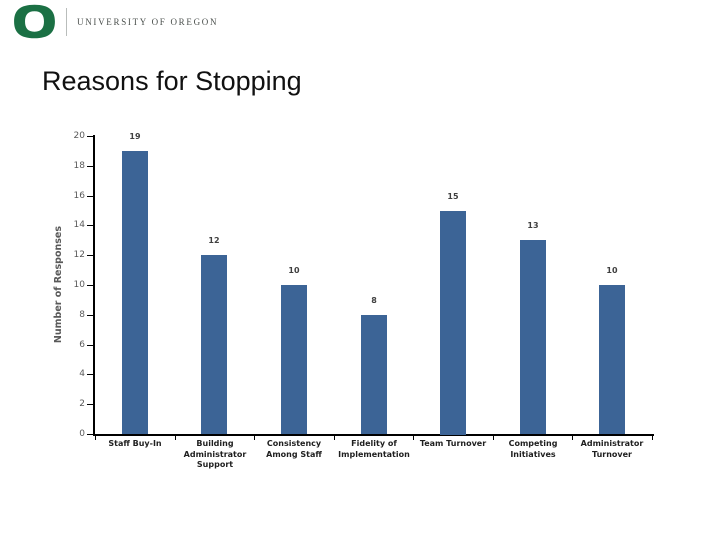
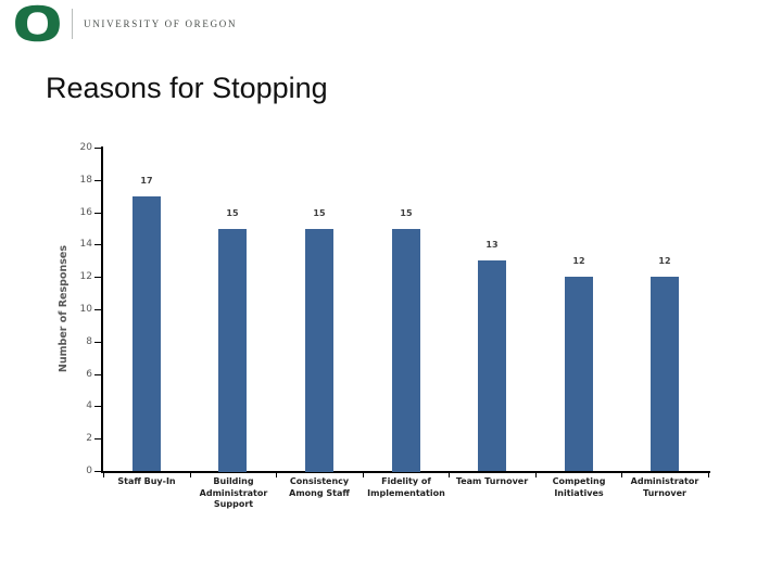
Staff Buy-In: 19 -> 17
Building Administrator Support: 12 -> 15
Consistency Among Staff: 10 -> 15
Fidelity of Implementation: 8 -> 15
Team Turnover: 15 -> 13
Competing Initiatives: 13 -> 12
Administrator Turnover: 10 -> 12
